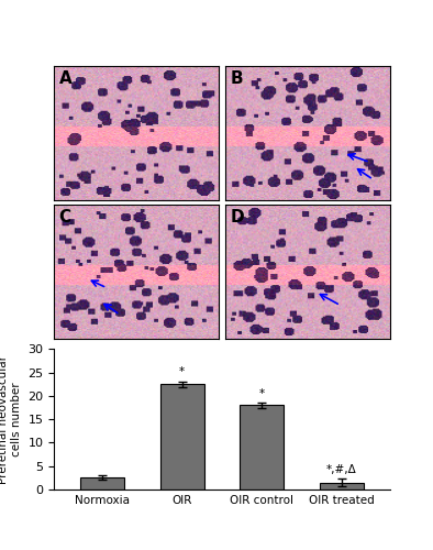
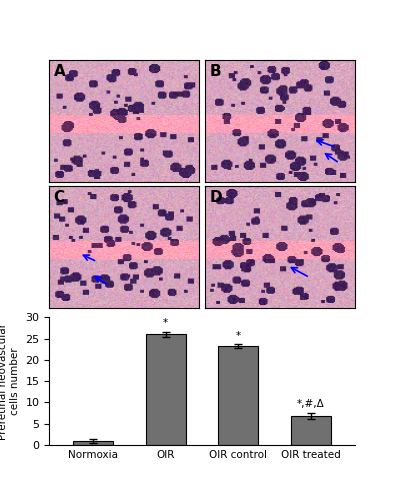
Normoxia: 2.5 -> 1.0
OIR: 22.5 -> 26.0
OIR control: 18.0 -> 23.2
OIR treated: 1.5 -> 6.8
